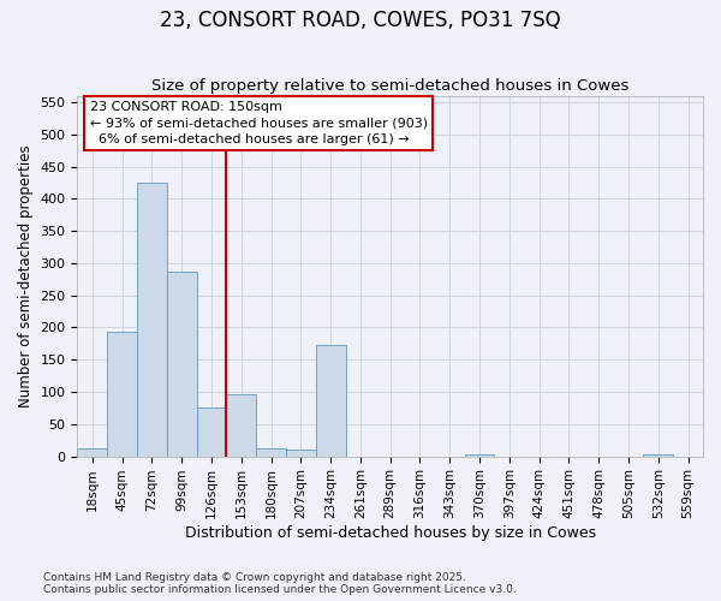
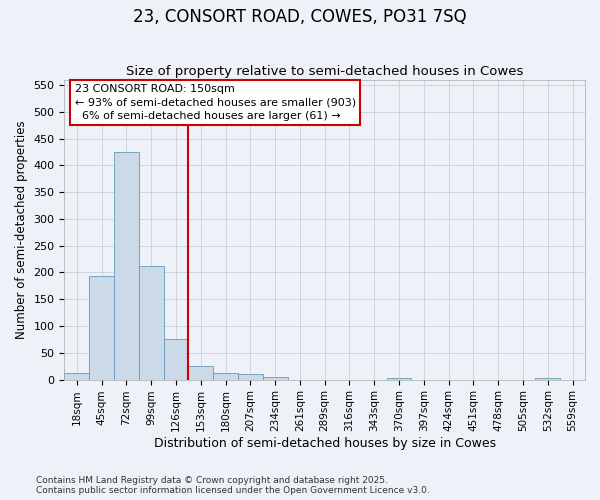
99sqm: 286 -> 212
153sqm: 96 -> 26
234sqm: 172 -> 4
